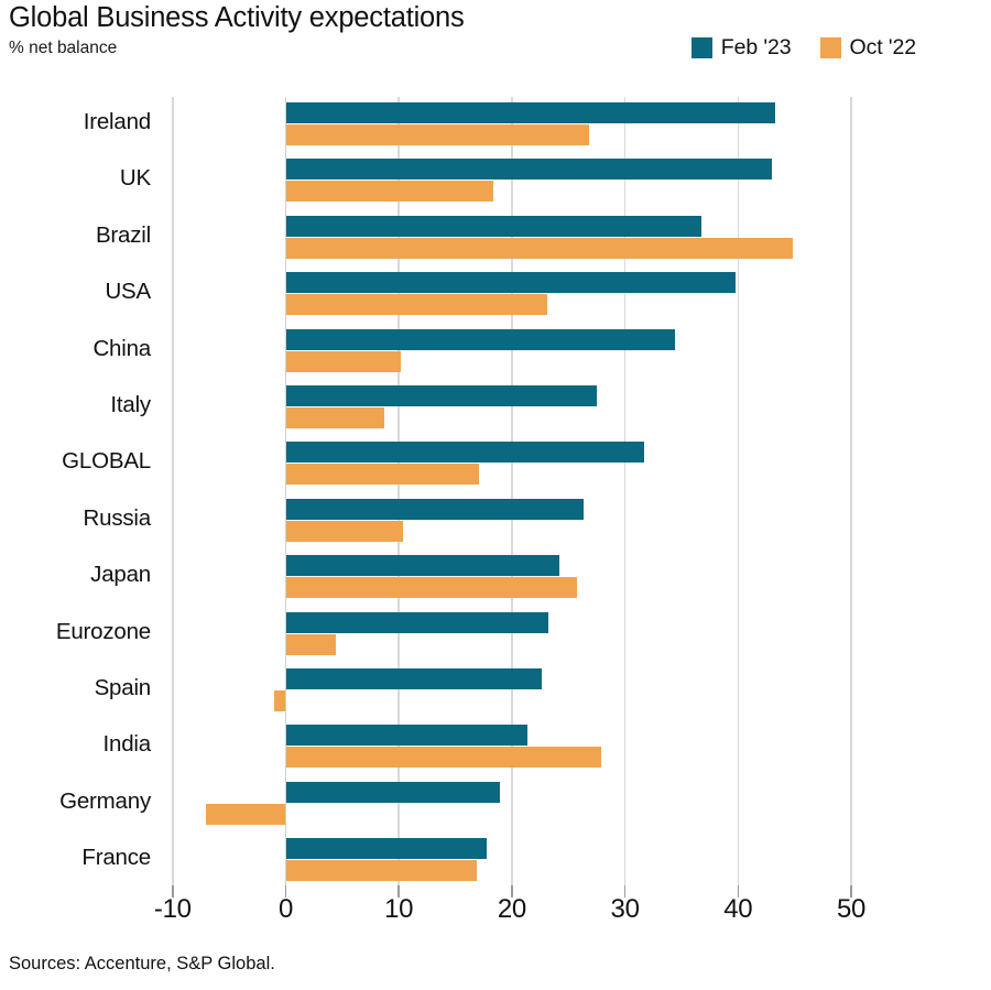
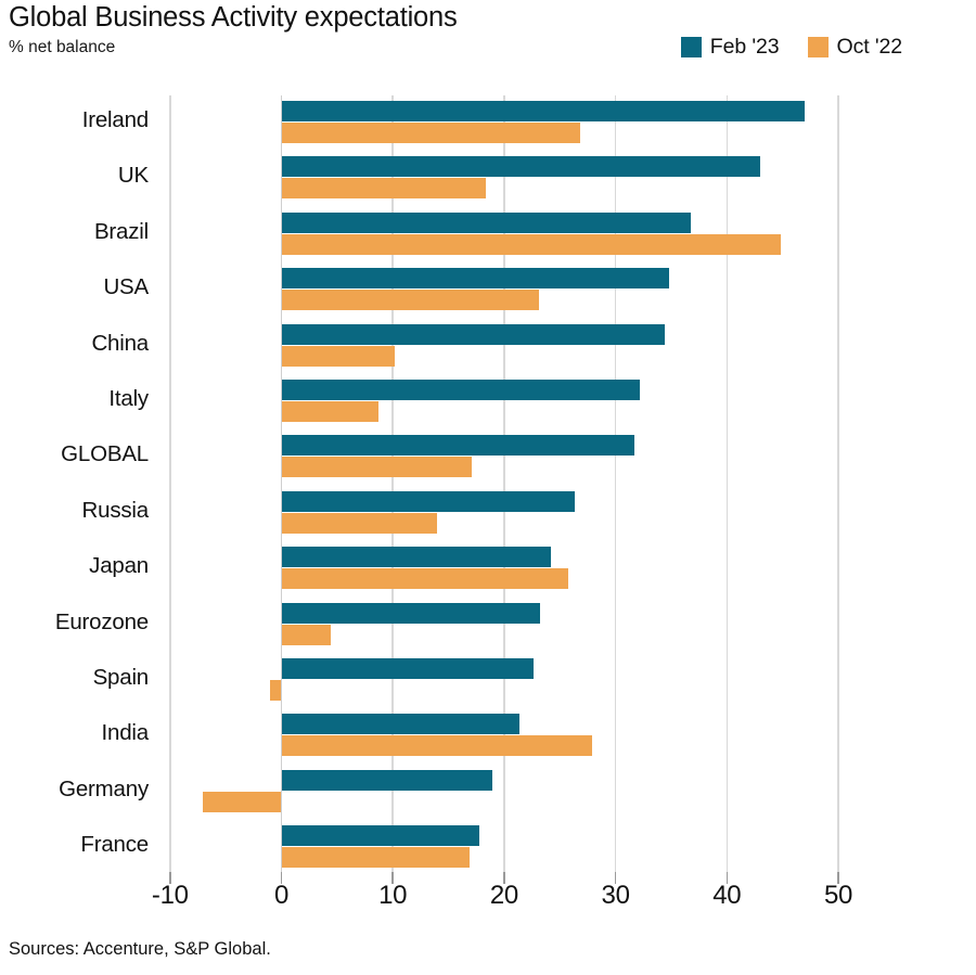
Feb '23/Ireland: 43.3 -> 47.0
Feb '23/USA: 39.8 -> 34.8
Feb '23/Italy: 27.5 -> 32.2
Oct '22/Russia: 10.4 -> 14.0
